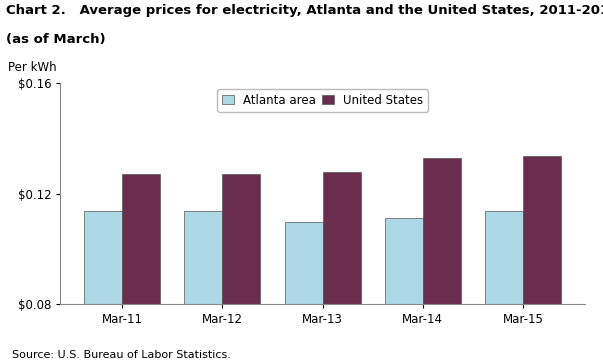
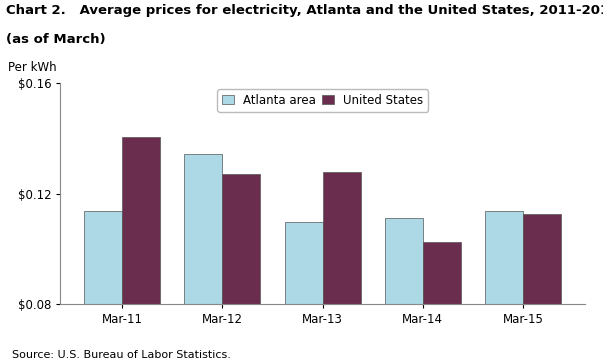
United States/Mar-11: $0.1272 -> $0.1405
Atlanta area/Mar-12: $0.1138 -> $0.1345
United States/Mar-14: $0.1330 -> $0.1025
United States/Mar-15: $0.1336 -> $0.1125
